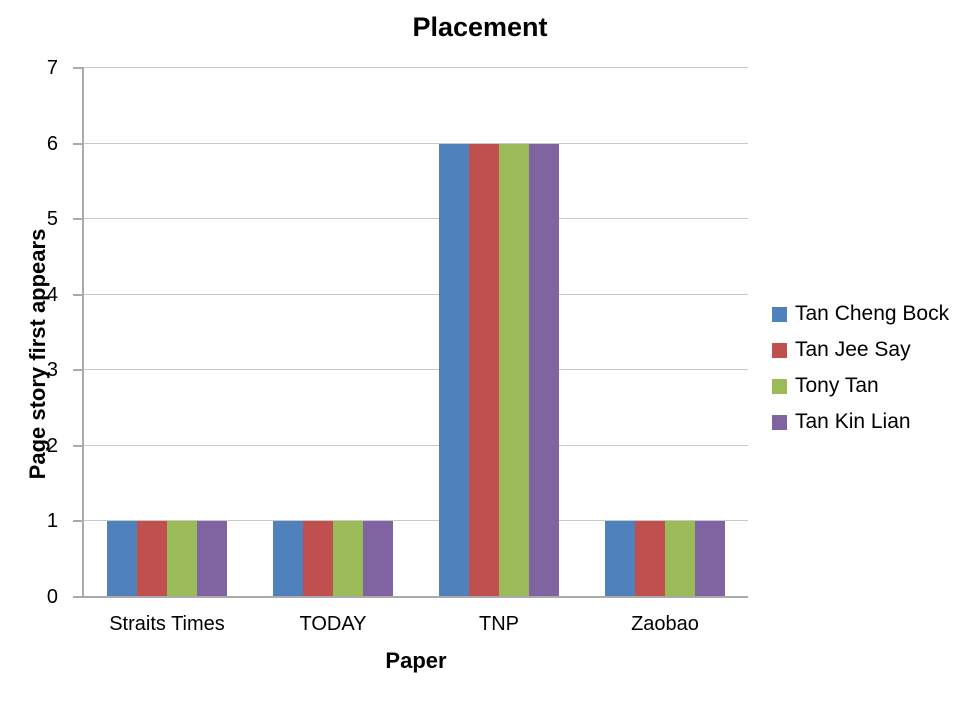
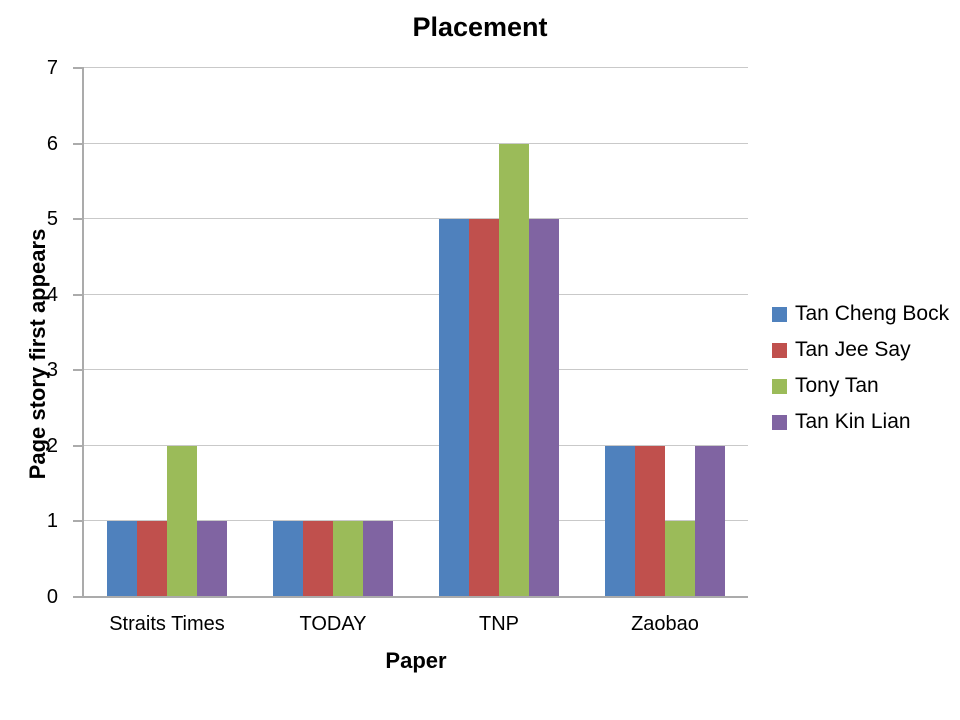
Tony Tan/Straits Times: 1 -> 2
Tan Cheng Bock/TNP: 6 -> 5
Tan Jee Say/TNP: 6 -> 5
Tan Kin Lian/TNP: 6 -> 5
Tan Cheng Bock/Zaobao: 1 -> 2
Tan Jee Say/Zaobao: 1 -> 2
Tan Kin Lian/Zaobao: 1 -> 2
